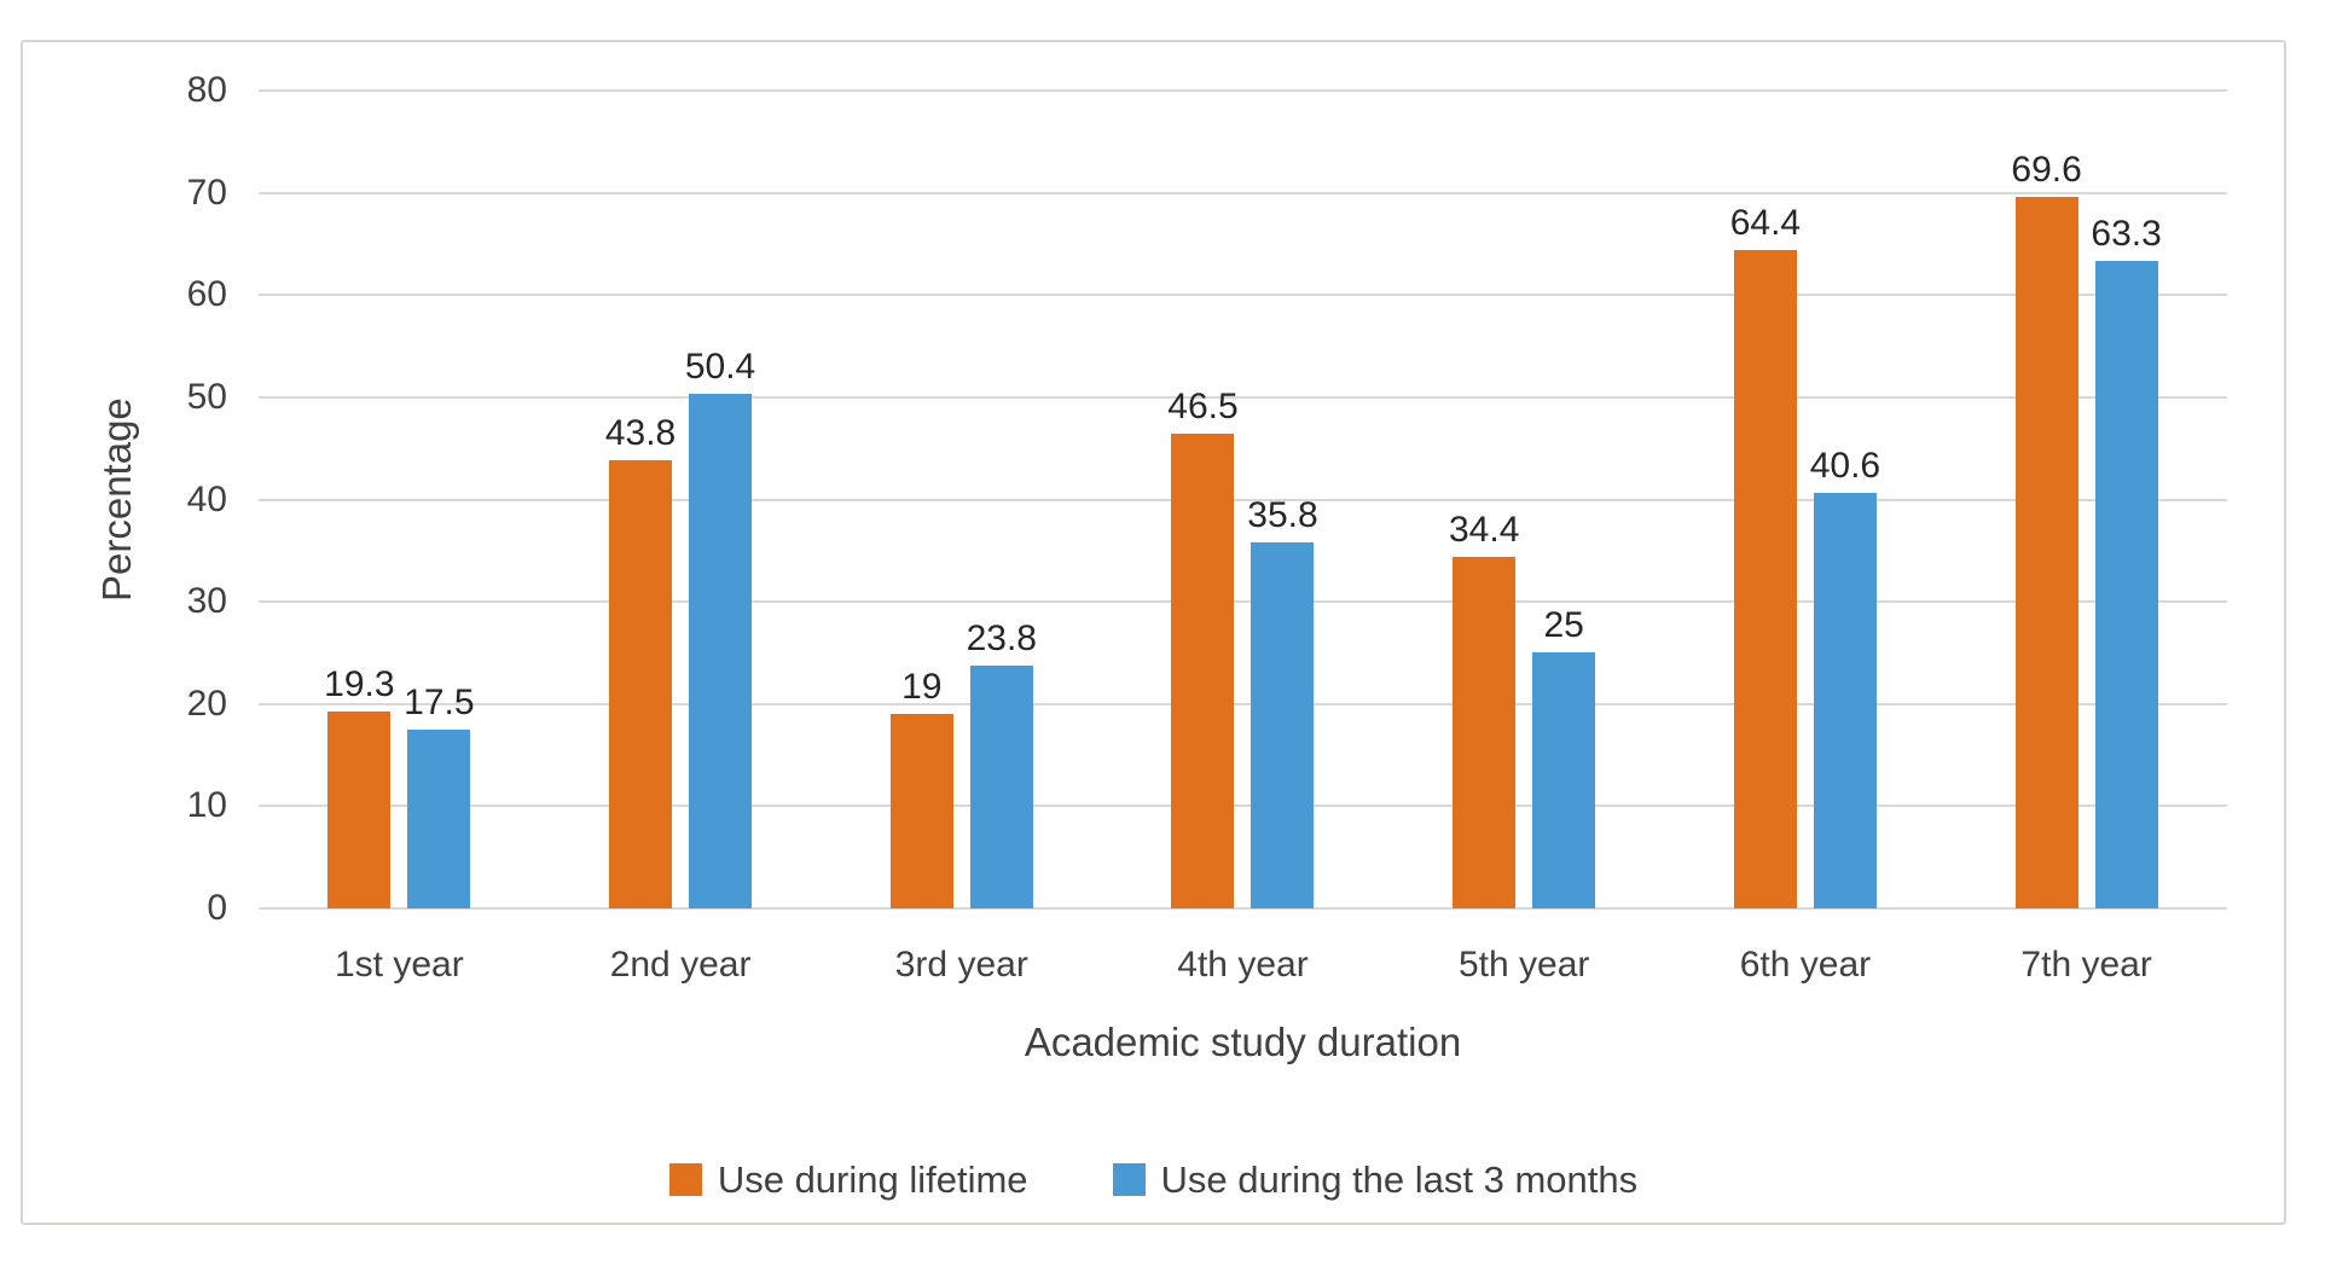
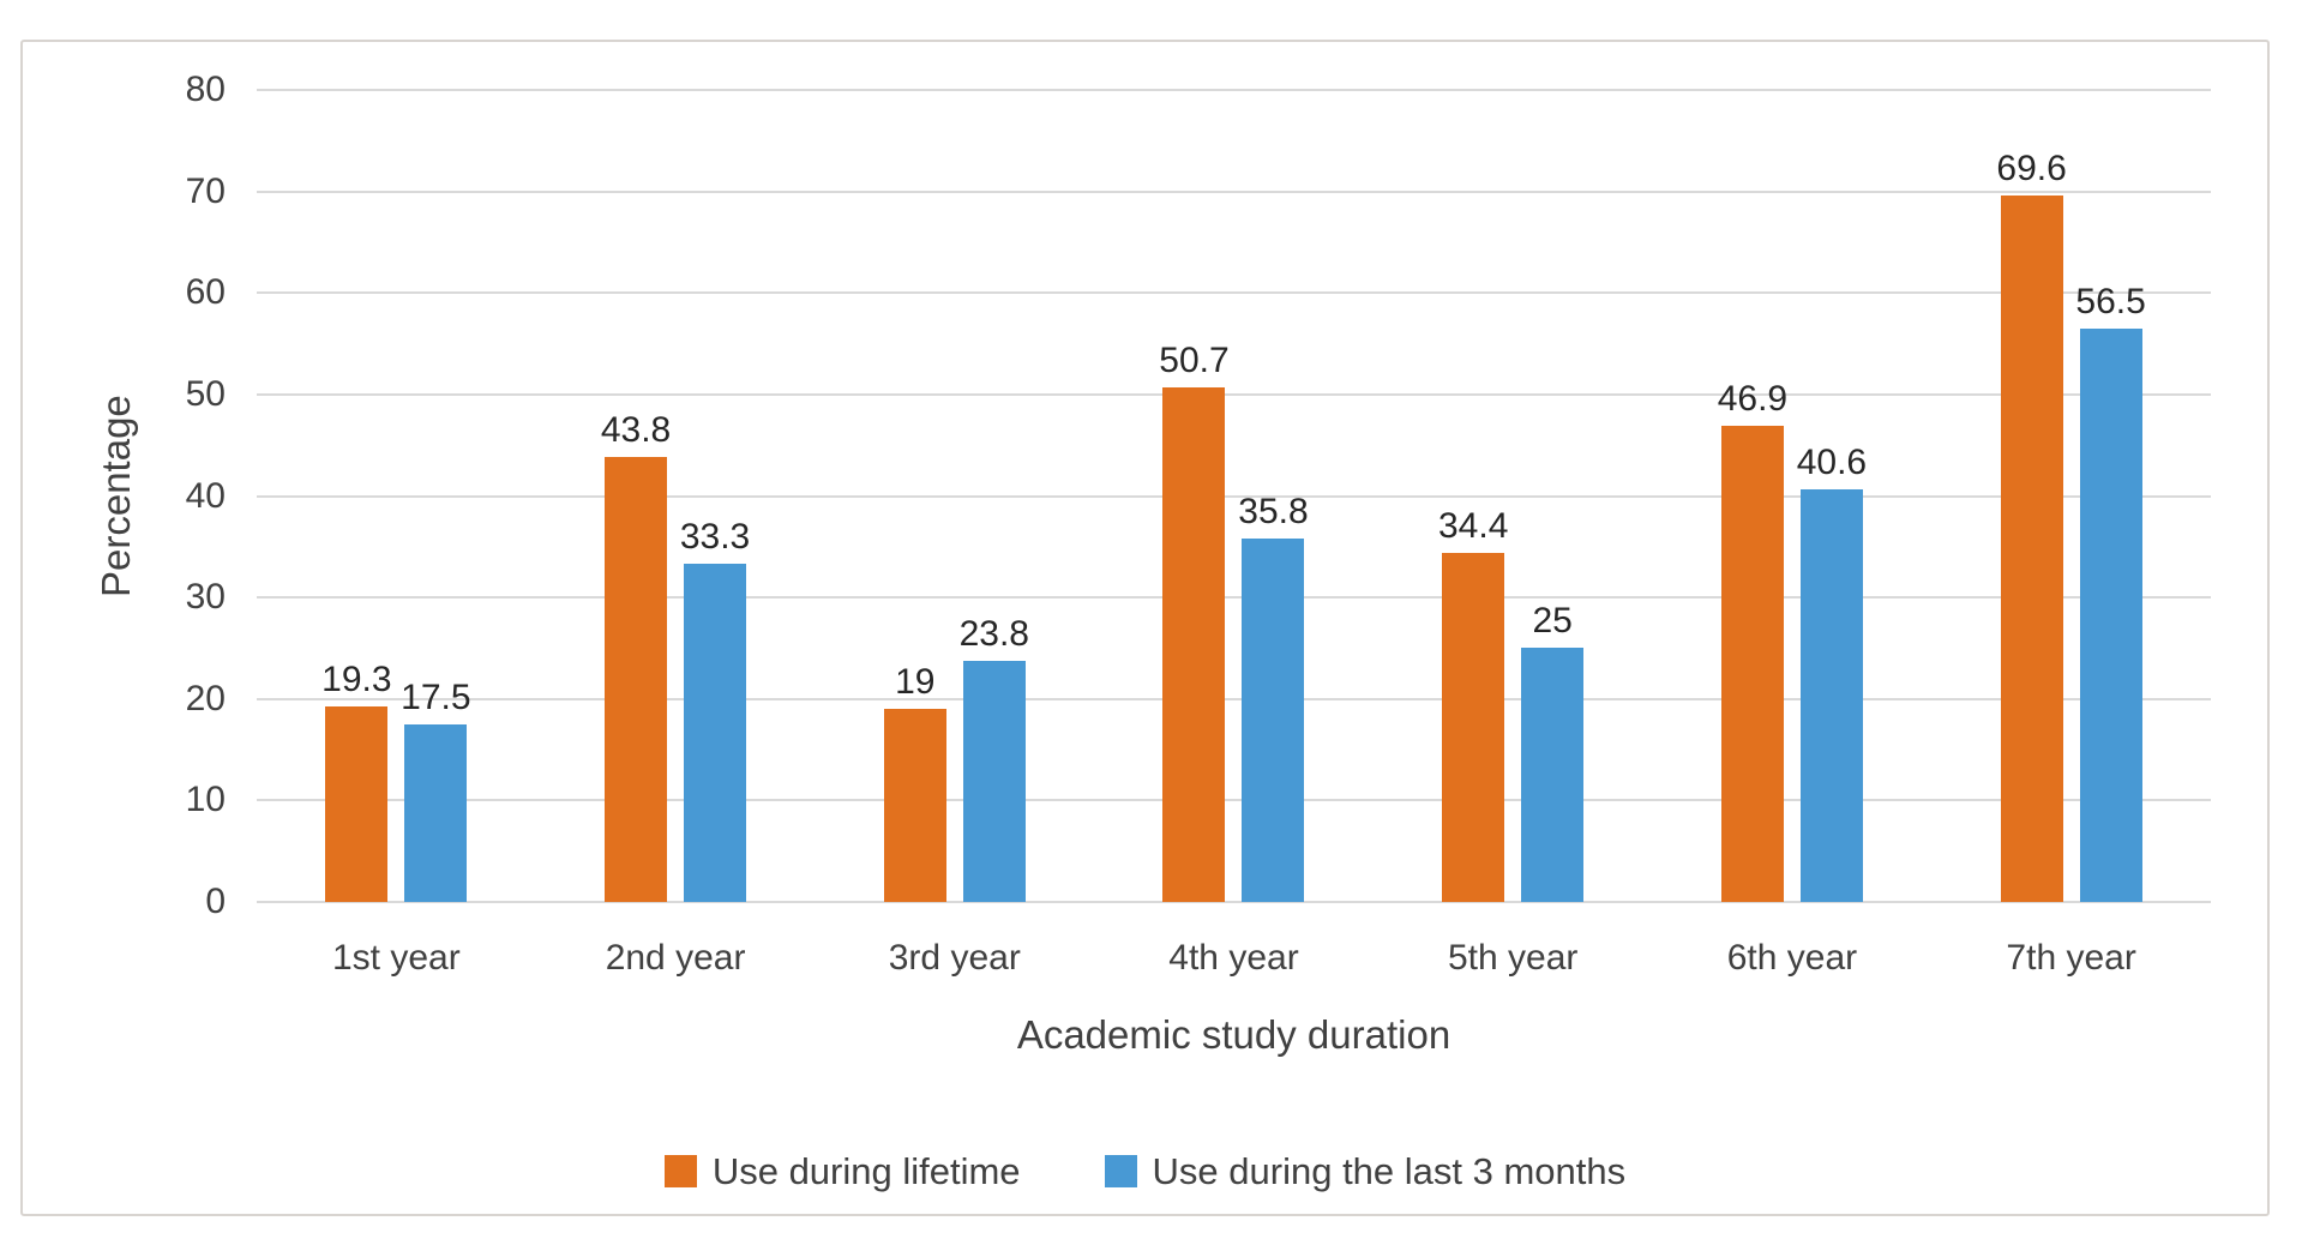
Use during the last 3 months/2nd year: 50.4 -> 33.3
Use during lifetime/4th year: 46.5 -> 50.7
Use during lifetime/6th year: 64.4 -> 46.9
Use during the last 3 months/7th year: 63.3 -> 56.5
